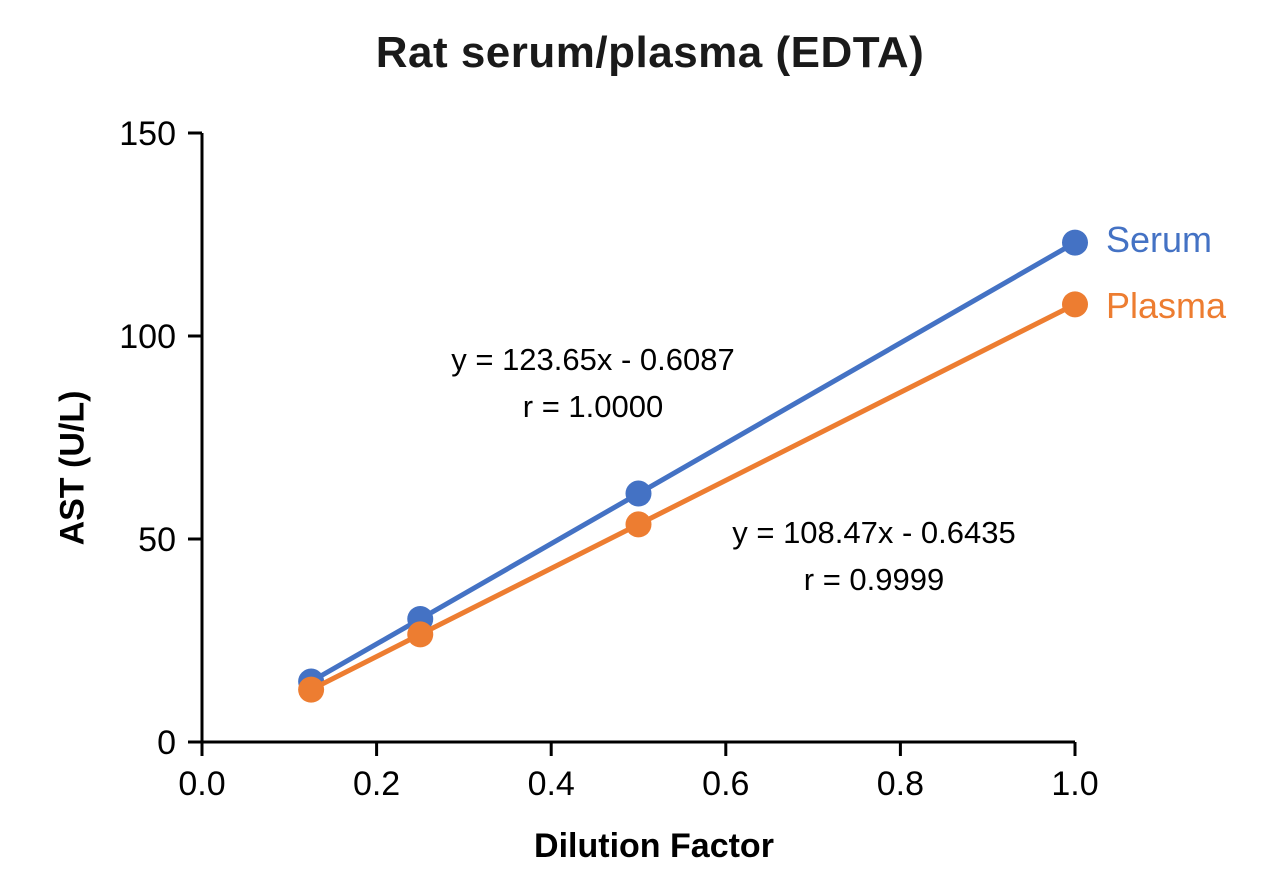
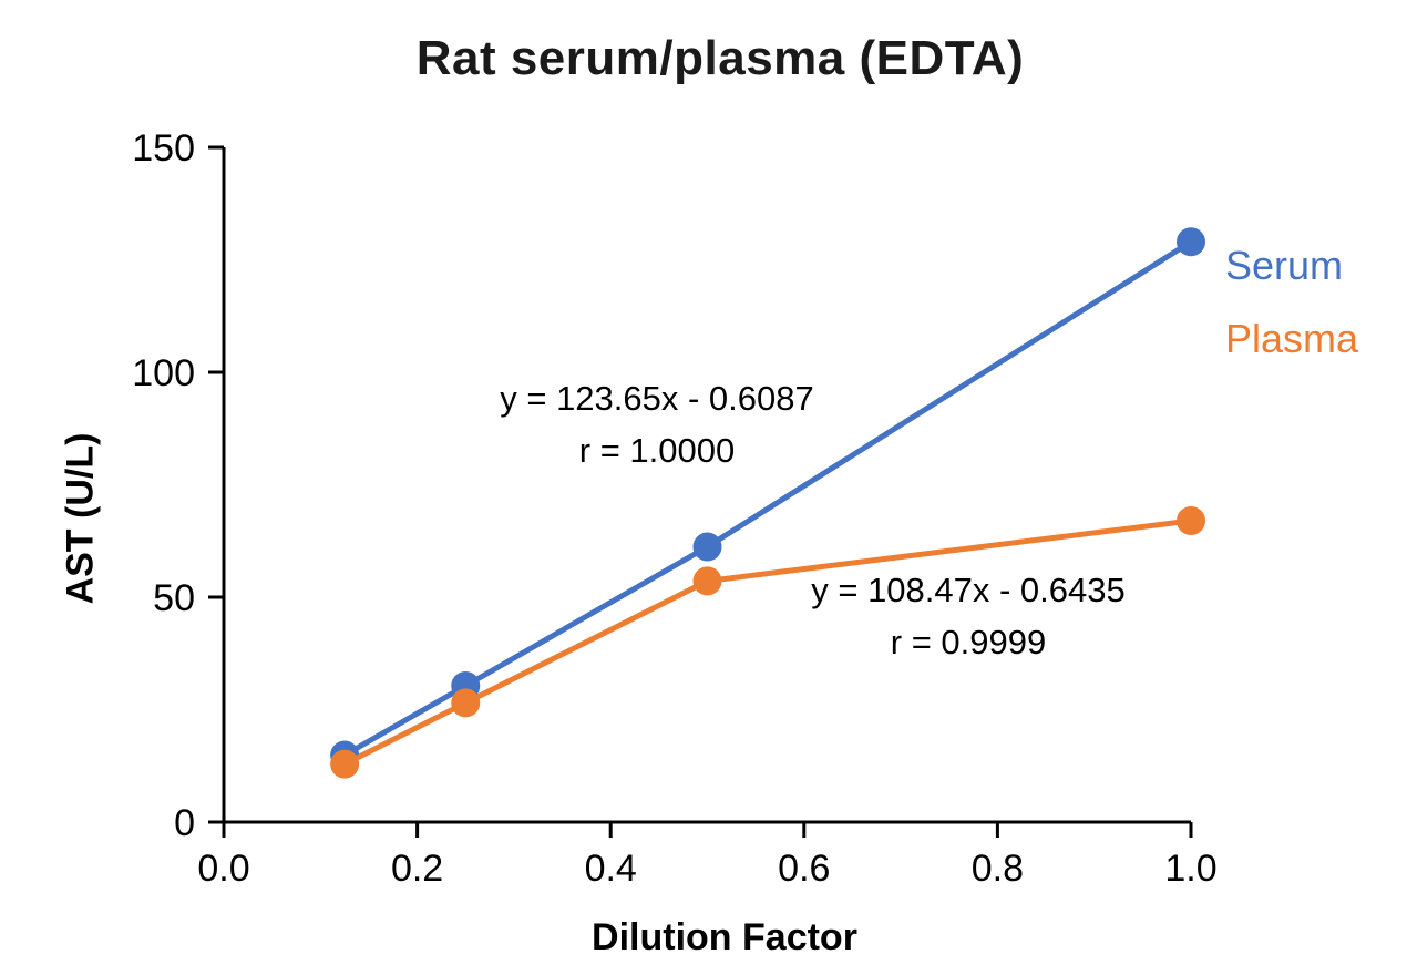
Serum/1.0: 123 -> 129
Plasma/1.0: 108 -> 67
